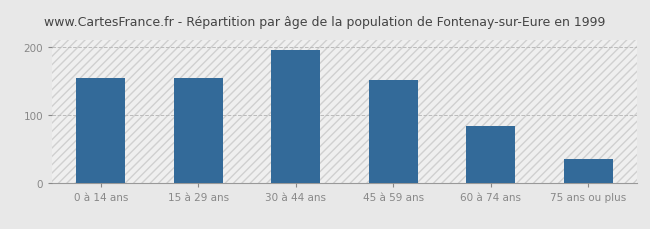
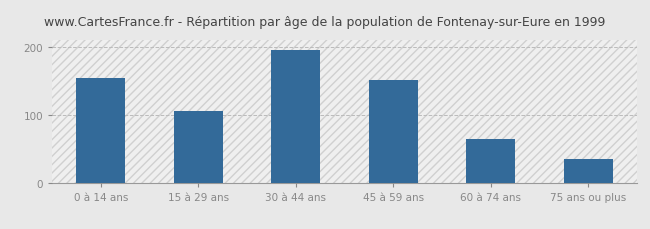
15 à 29 ans: 154 -> 106
60 à 74 ans: 84 -> 65
